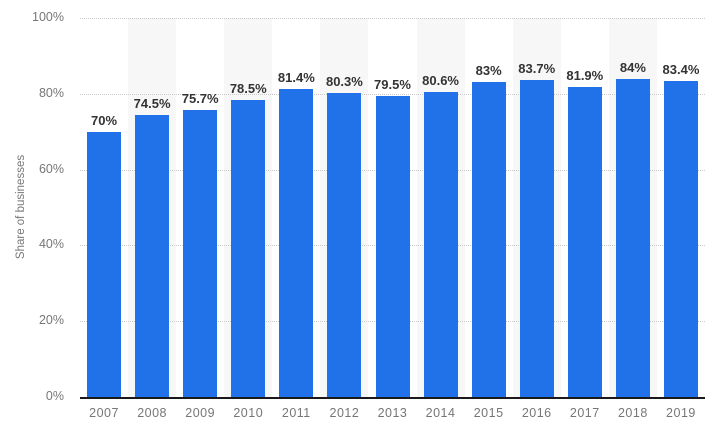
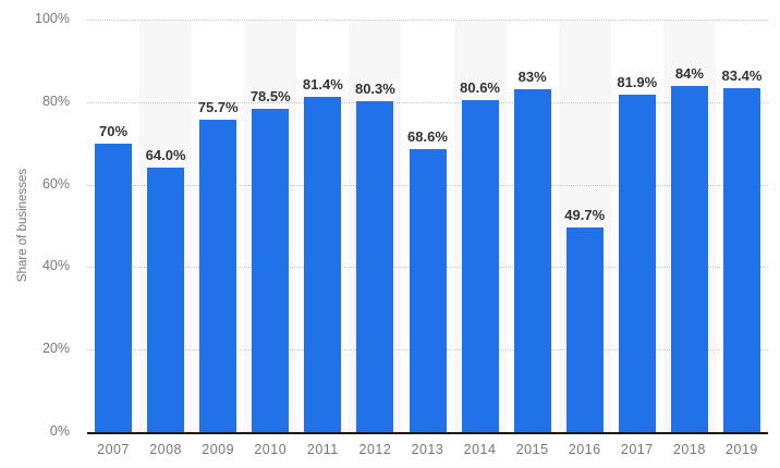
2008: 74.5% -> 64.0%
2013: 79.5% -> 68.6%
2016: 83.7% -> 49.7%
